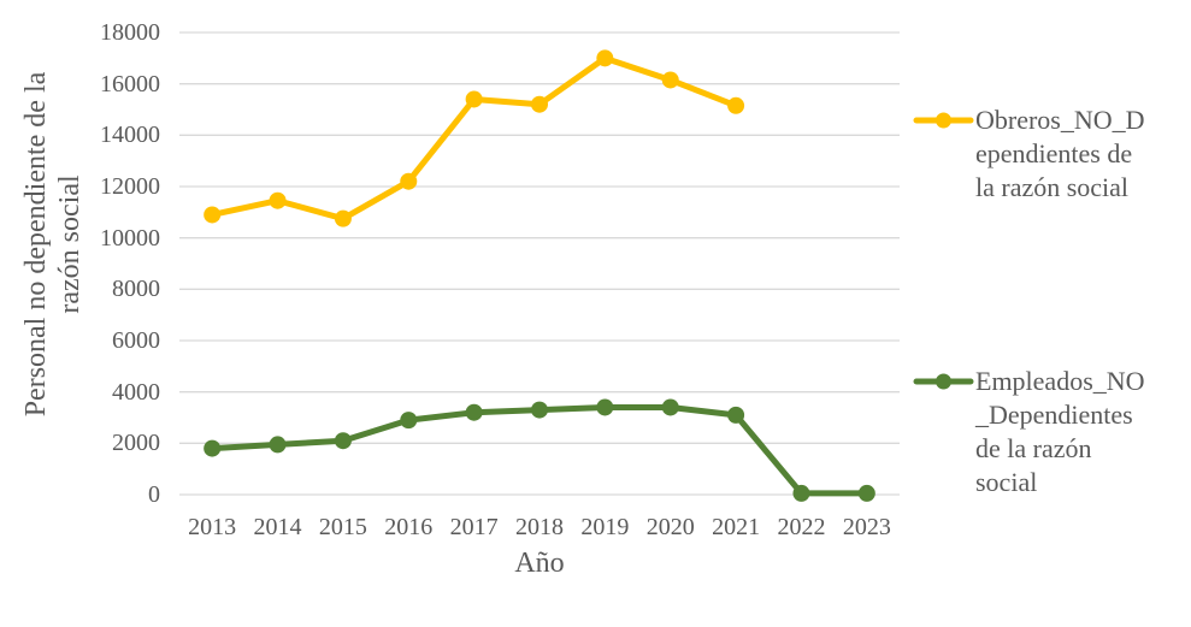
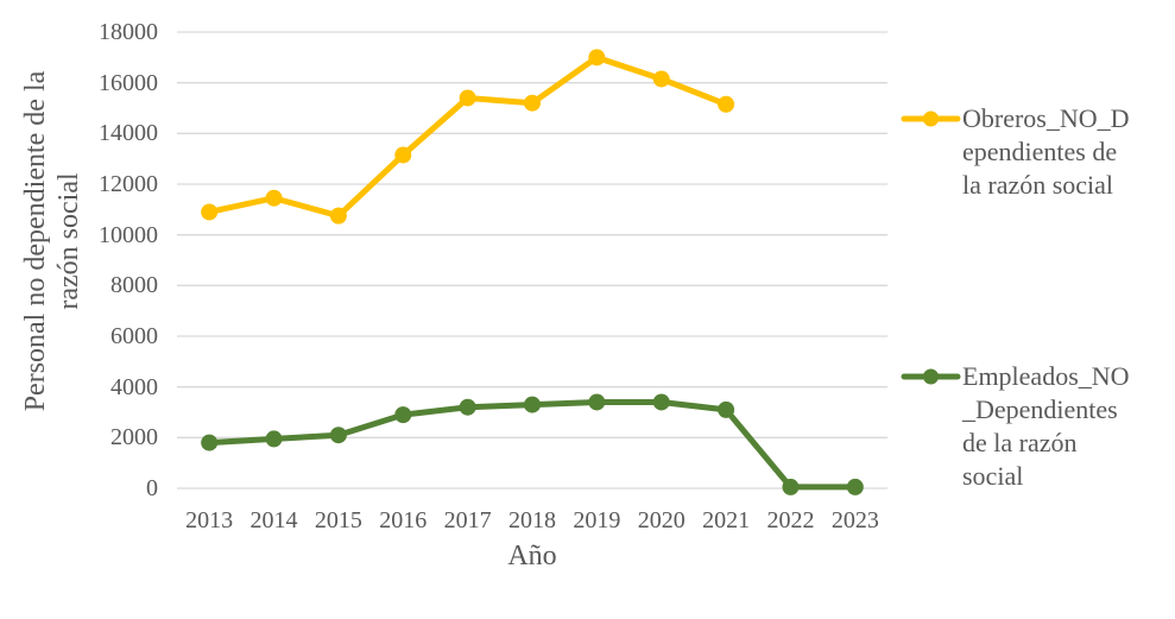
Obreros_NO_Dependientes de la razón social/2016: 12200 -> 13200
